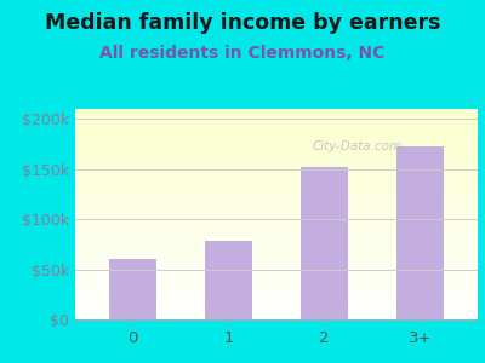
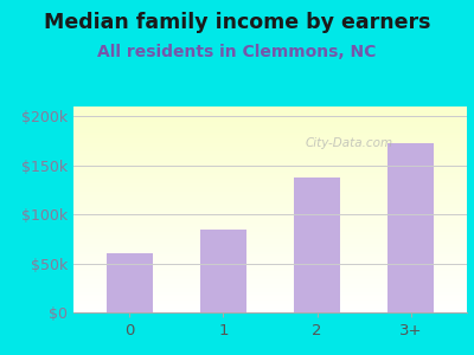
1: $78k -> $85k
2: $152k -> $138k
